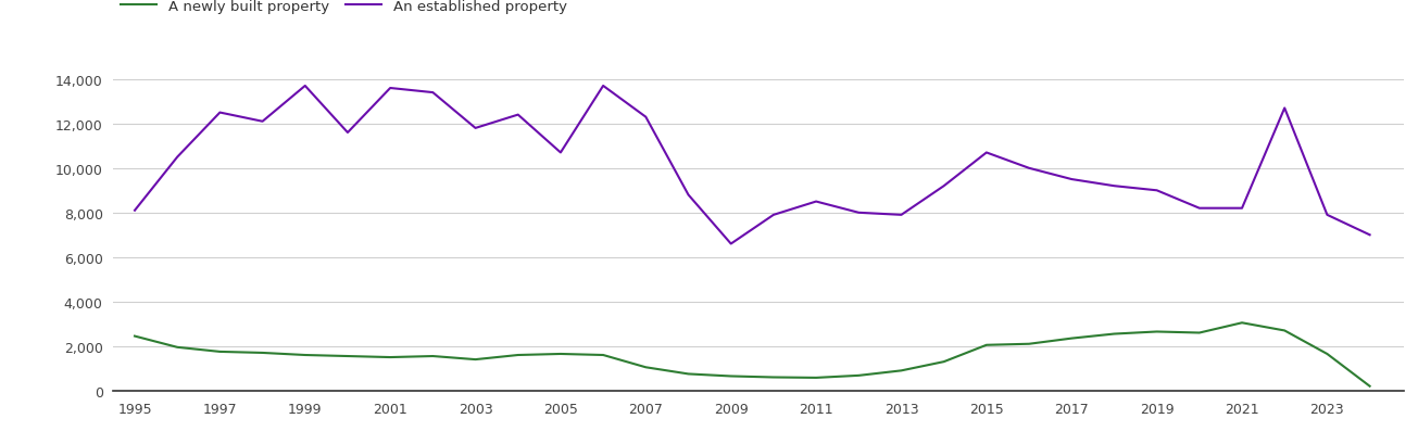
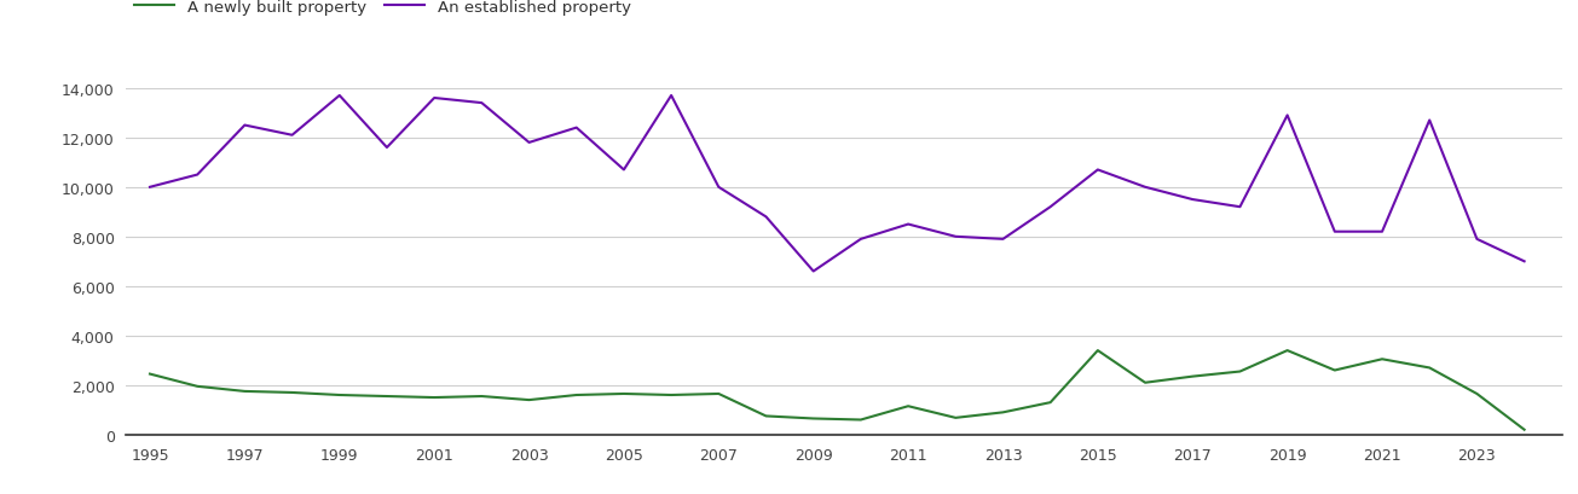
An established property/1995: 8,100 -> 10,000
A newly built property/2007: 1,050 -> 1,650
An established property/2007: 12,300 -> 10,000
A newly built property/2011: 580 -> 1,150
A newly built property/2015: 2,050 -> 3,400
A newly built property/2019: 2,650 -> 3,400
An established property/2019: 9,000 -> 12,900
